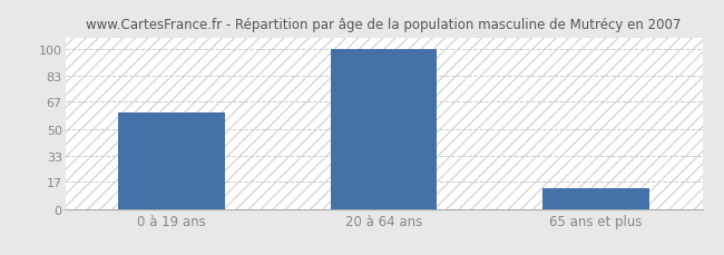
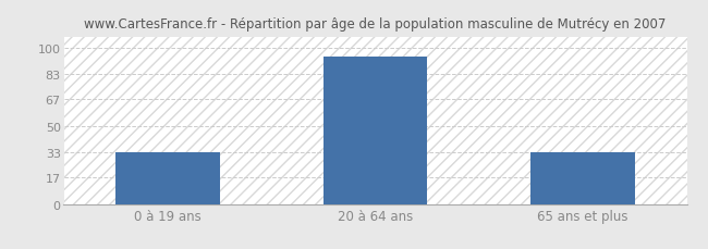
0 à 19 ans: 60 -> 33
20 à 64 ans: 100 -> 94
65 ans et plus: 13 -> 33
